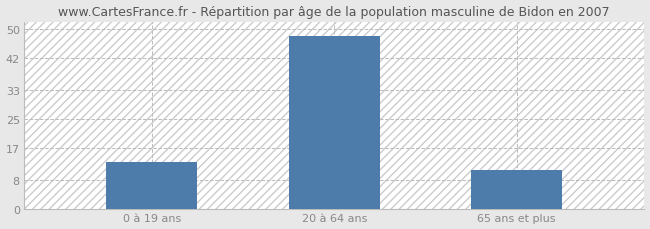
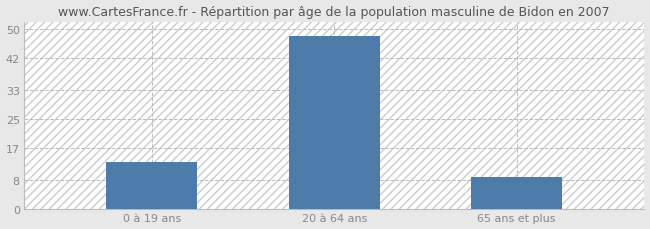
65 ans et plus: 11 -> 9
